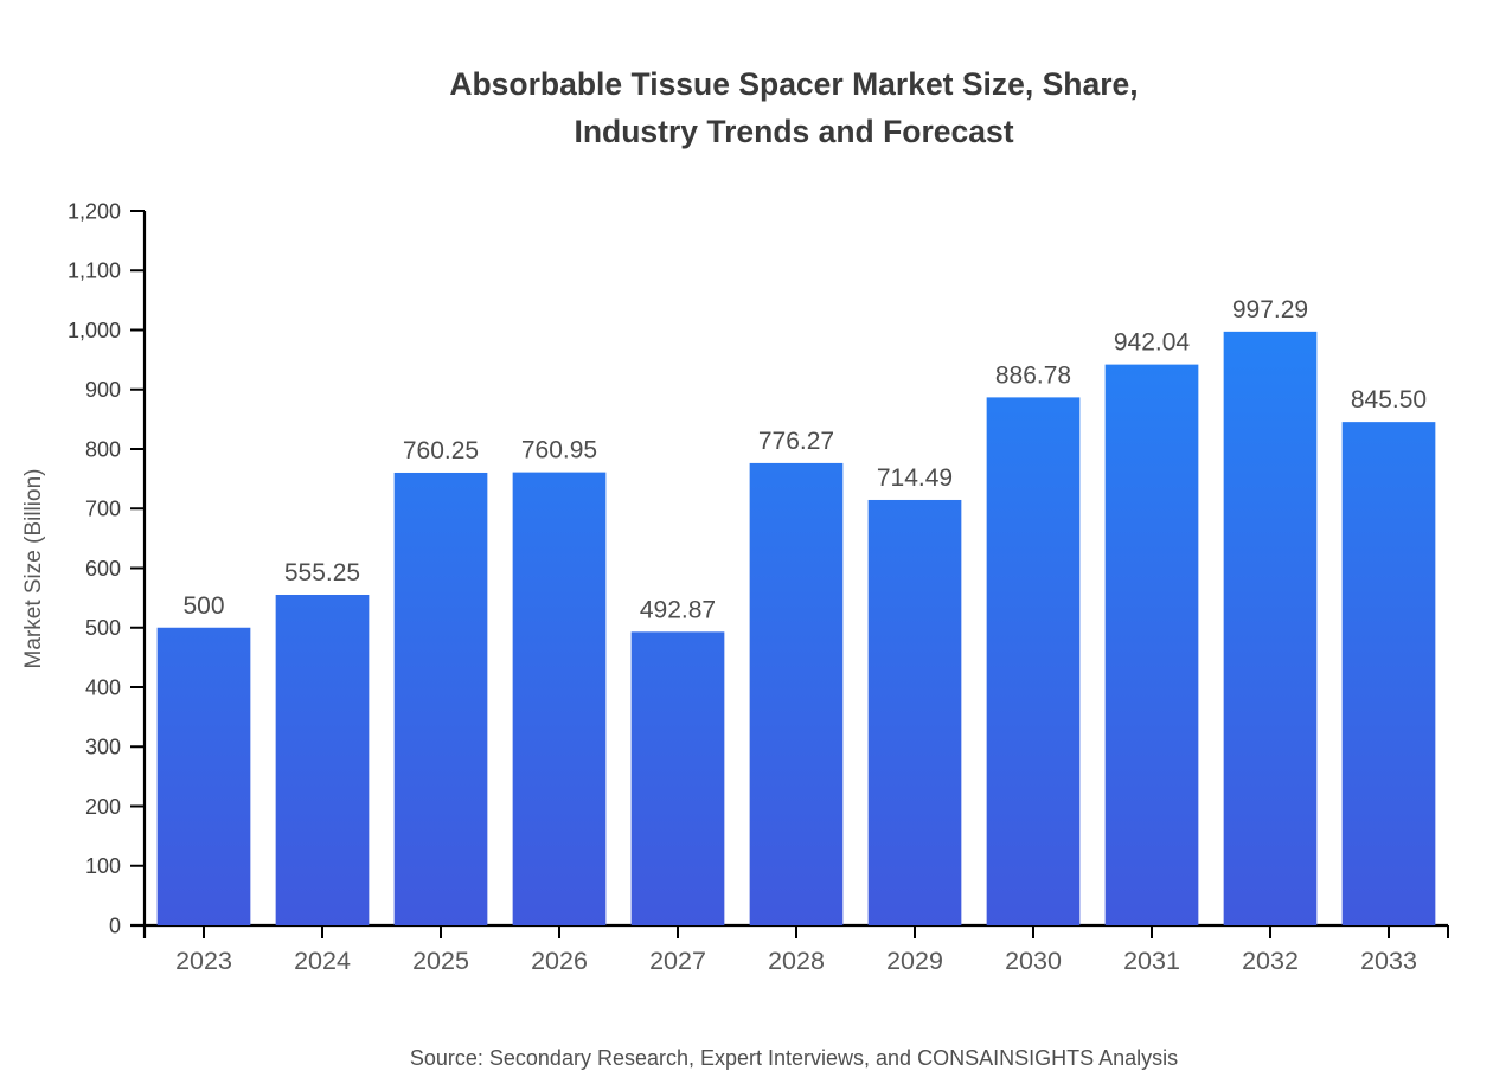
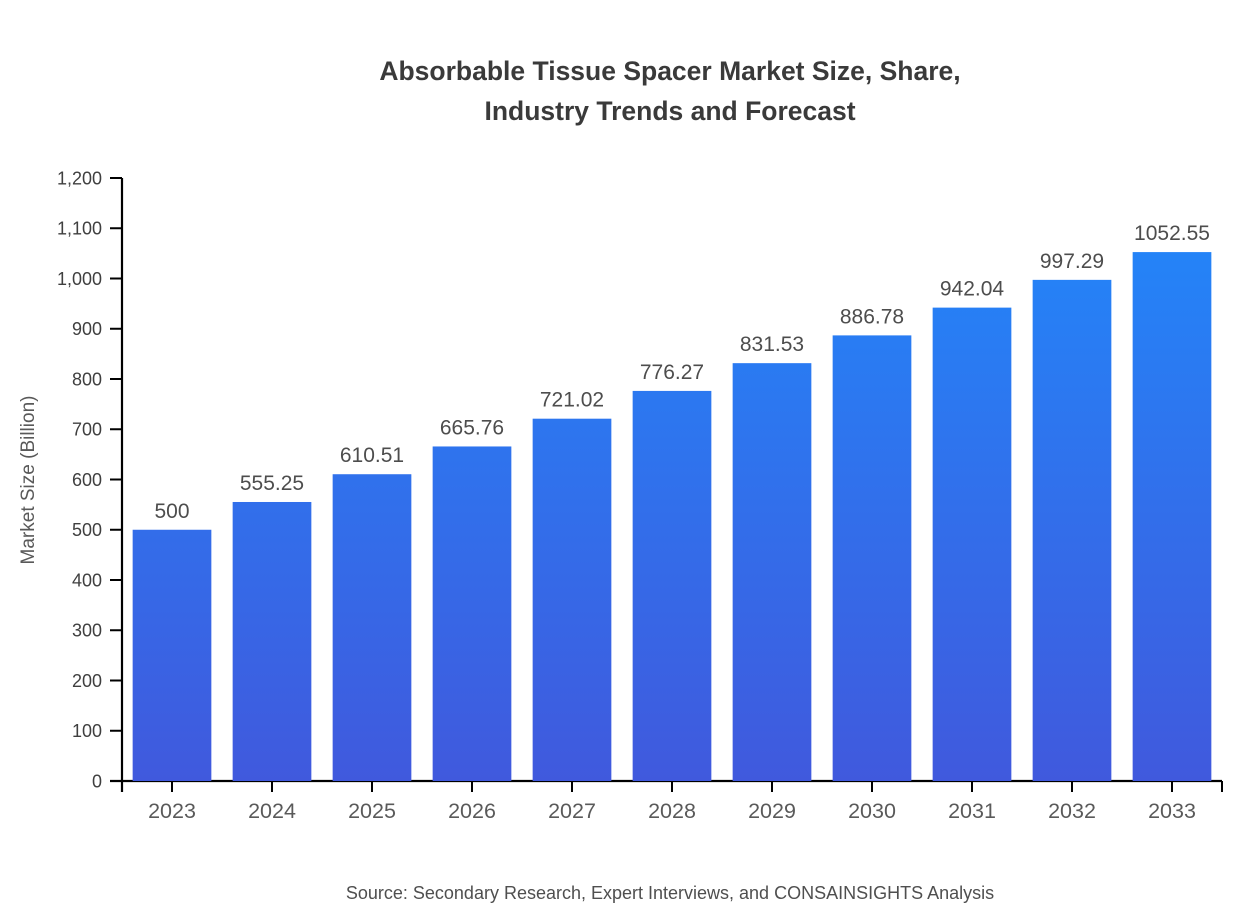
2025: 760.25 -> 610.51
2026: 760.95 -> 665.76
2027: 492.87 -> 721.02
2029: 714.49 -> 831.53
2033: 845.50 -> 1052.55
